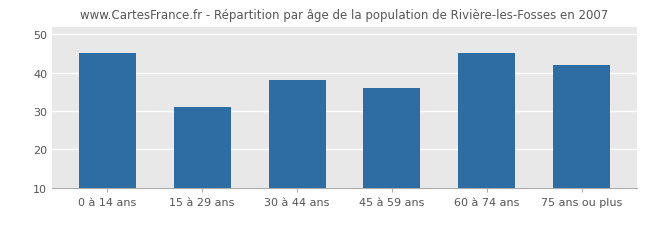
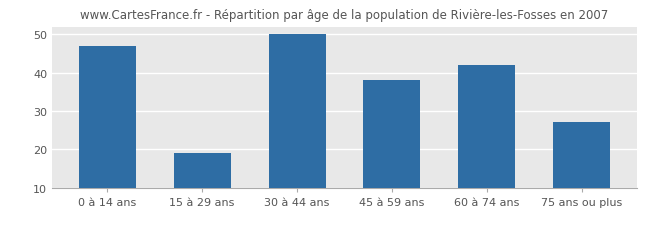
0 à 14 ans: 45 -> 47
15 à 29 ans: 31 -> 19
30 à 44 ans: 38 -> 50
45 à 59 ans: 36 -> 38
60 à 74 ans: 45 -> 42
75 ans ou plus: 42 -> 27
